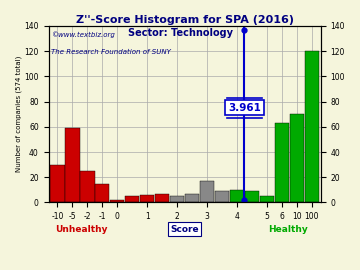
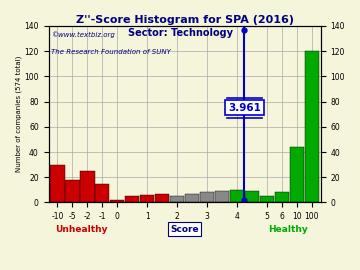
-5: 59 -> 18
3: 17 -> 8
6: 63 -> 8
10: 70 -> 44
